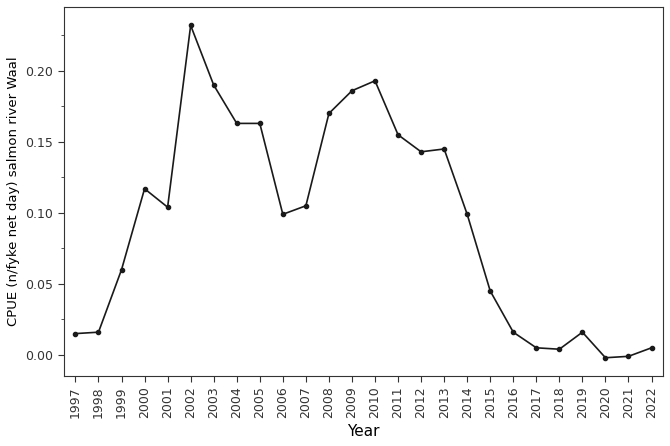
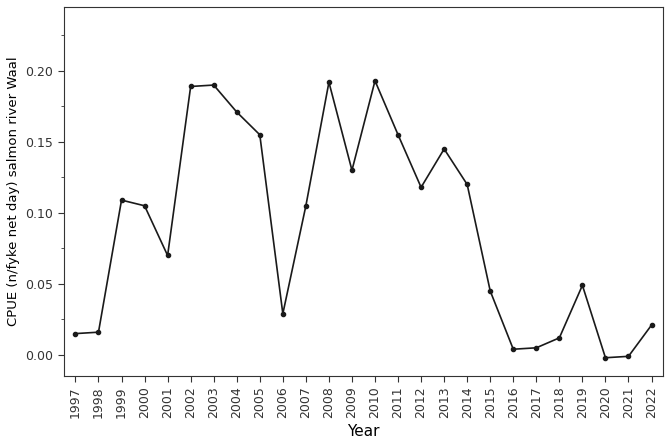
1999: 0.060 -> 0.109
2000: 0.117 -> 0.105
2001: 0.104 -> 0.070
2002: 0.232 -> 0.189
2004: 0.163 -> 0.171
2005: 0.163 -> 0.155
2006: 0.099 -> 0.029
2008: 0.170 -> 0.192
2009: 0.186 -> 0.130
2012: 0.143 -> 0.118
2014: 0.099 -> 0.120
2016: 0.016 -> 0.004
2018: 0.004 -> 0.012
2019: 0.016 -> 0.049
2022: 0.005 -> 0.021
